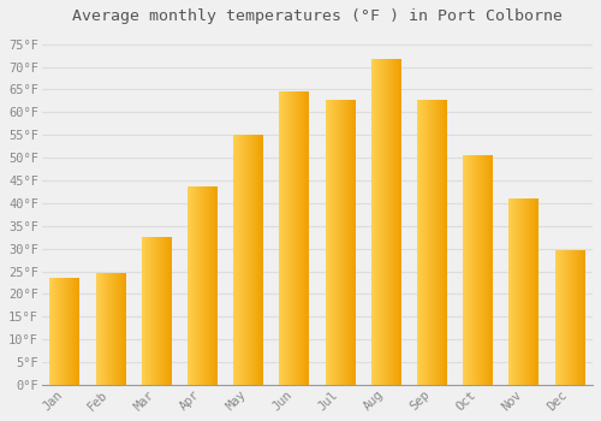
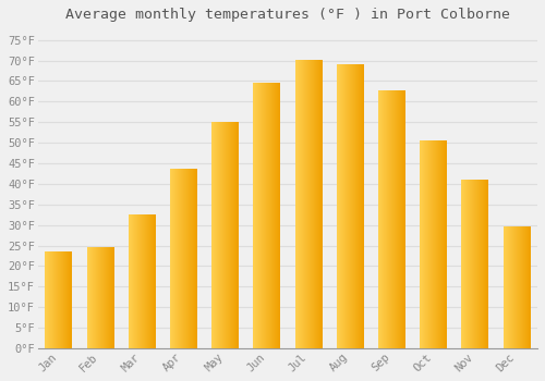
Jul: 62.5°F -> 70.0°F
Aug: 71.5°F -> 69.0°F
